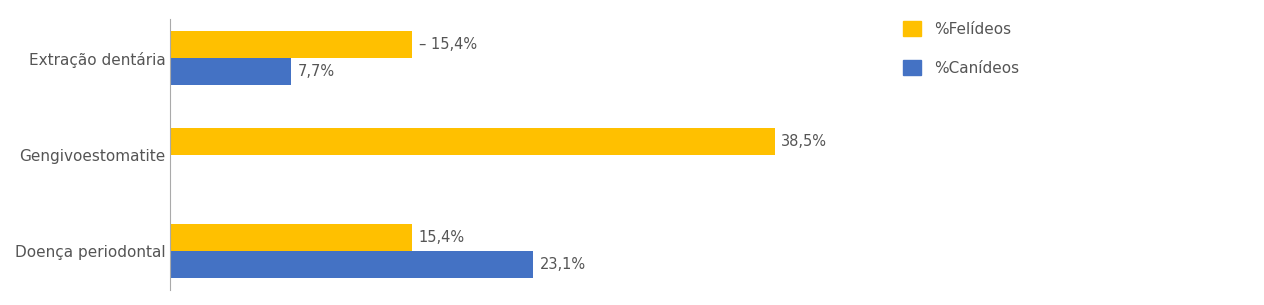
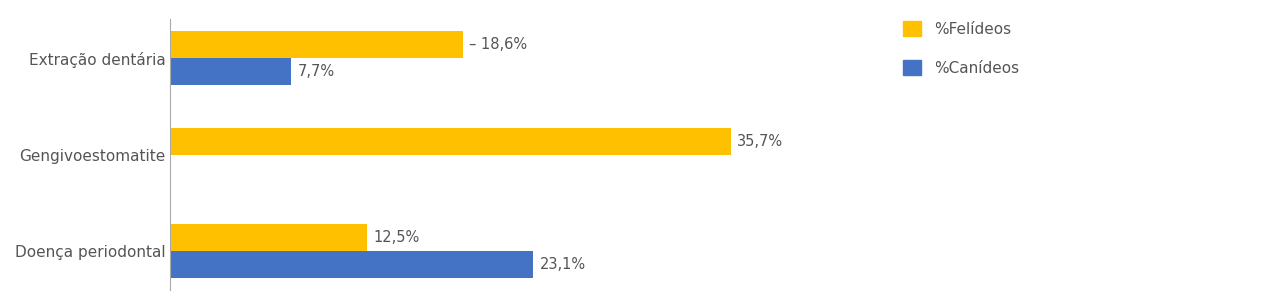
%Felídeos/Extração dentária: 15,4% -> 18,6%
%Felídeos/Gengivoestomatite: 38,5% -> 35,7%
%Felídeos/Doença periodontal: 15,4% -> 12,5%
